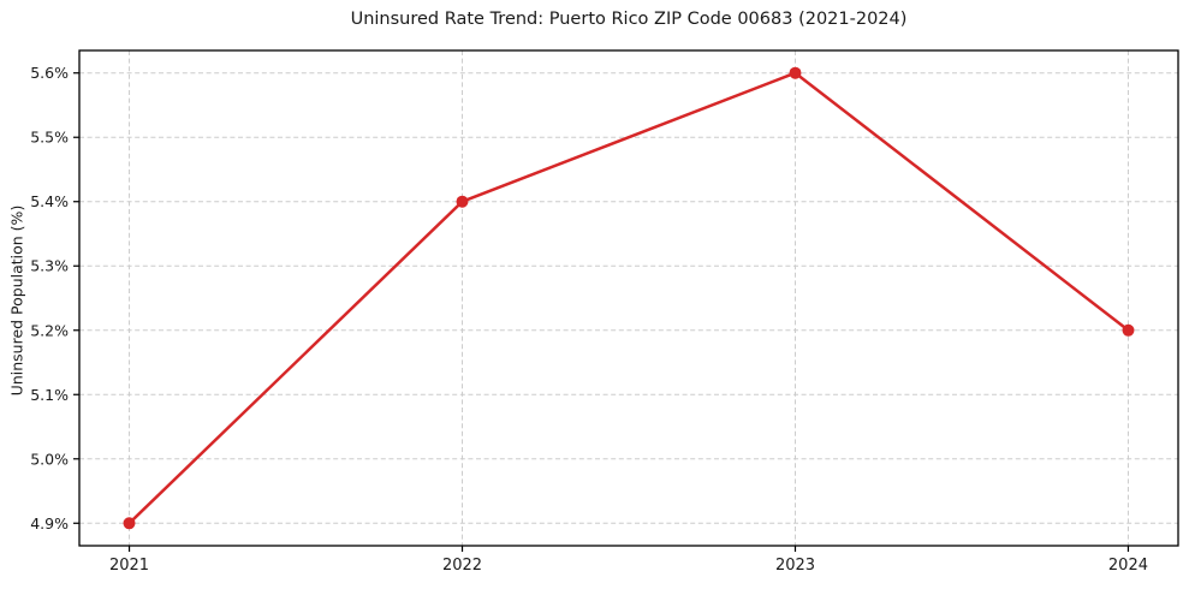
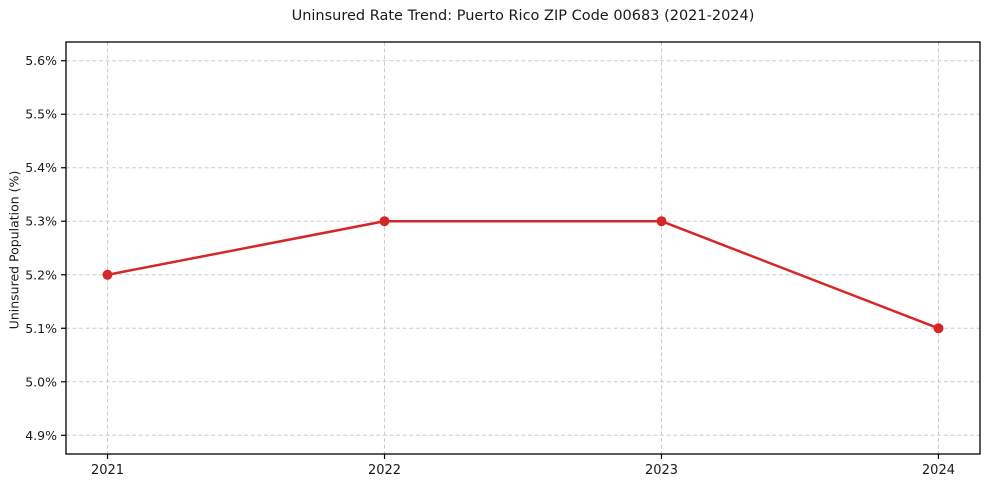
2021: 4.9% -> 5.2%
2022: 5.4% -> 5.3%
2023: 5.6% -> 5.3%
2024: 5.2% -> 5.1%
